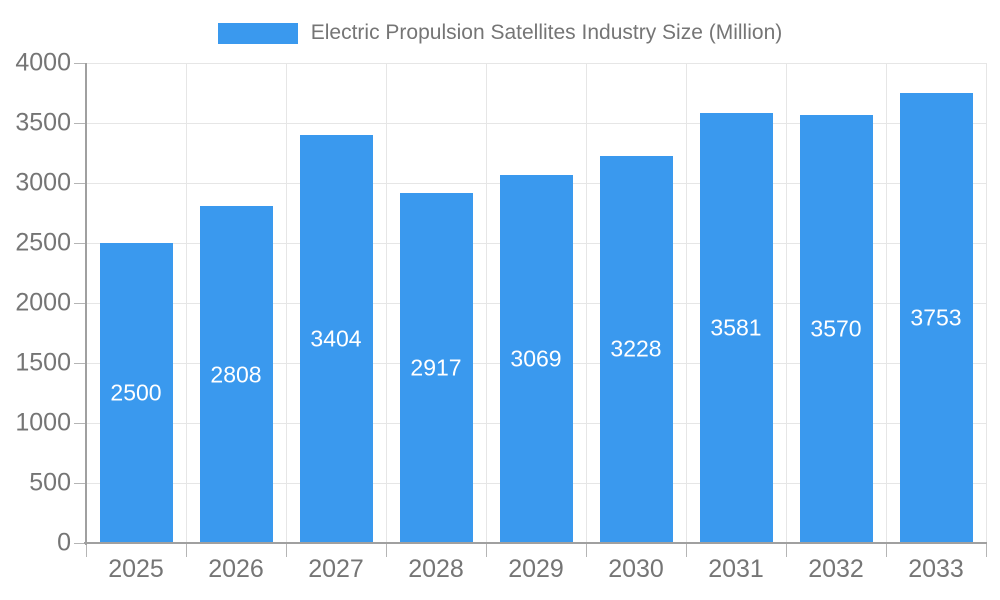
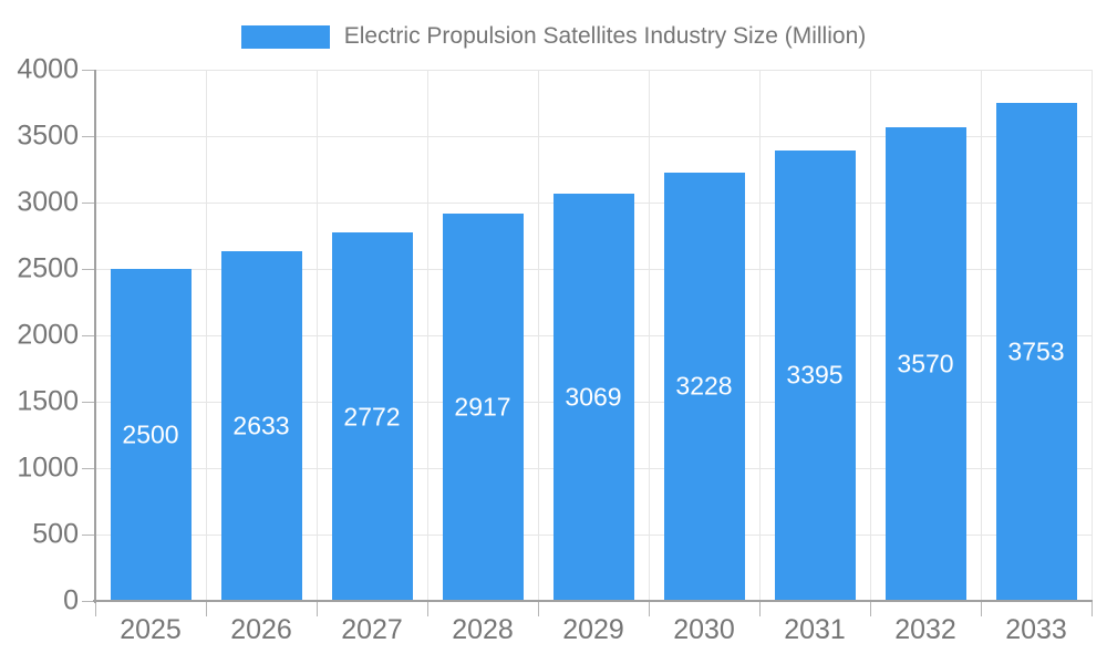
2026: 2808 -> 2633
2027: 3404 -> 2772
2031: 3581 -> 3395
